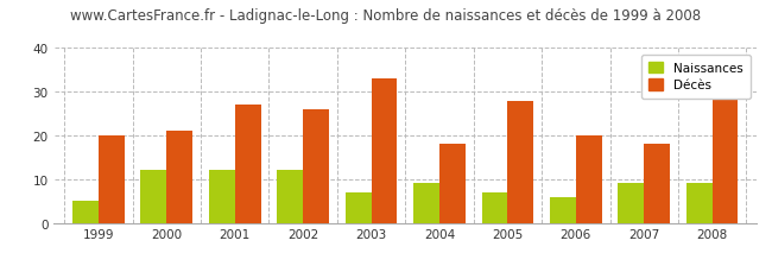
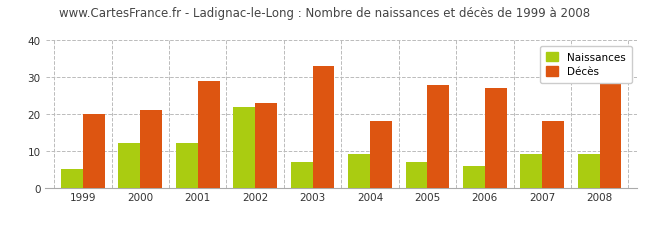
Décès/2001: 27 -> 29
Naissances/2002: 12 -> 22
Décès/2002: 26 -> 23
Décès/2006: 20 -> 27
